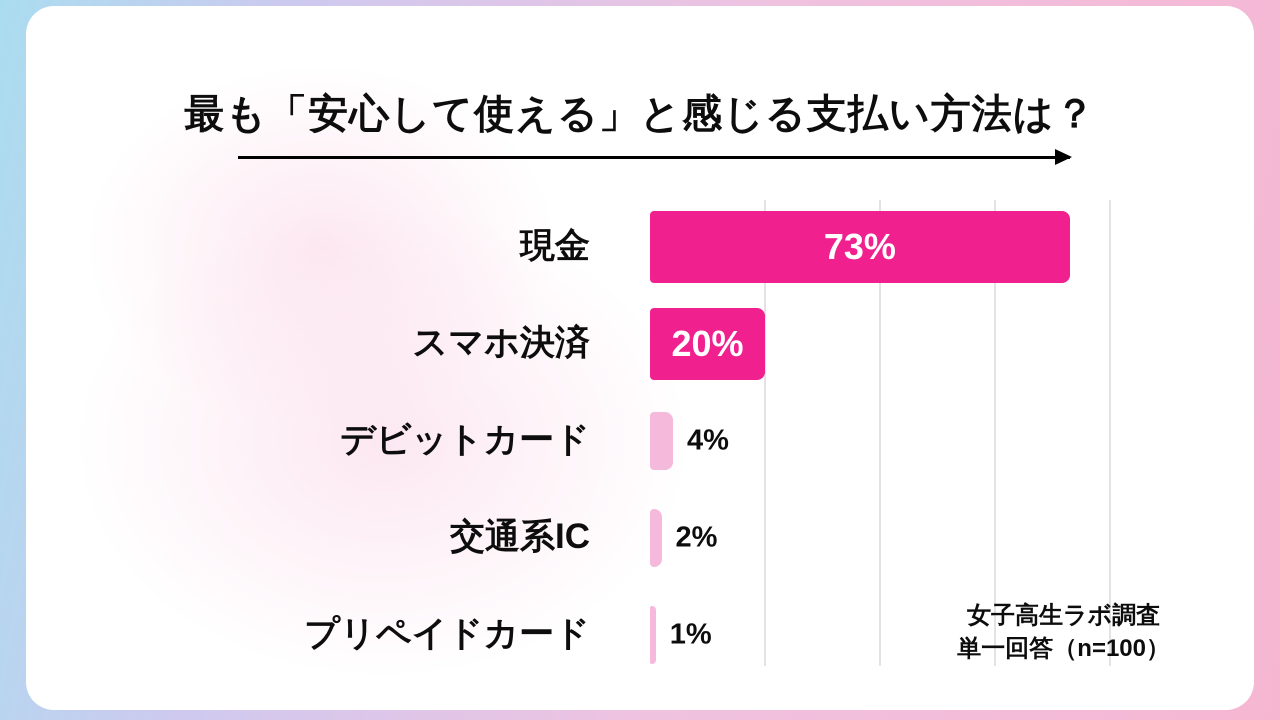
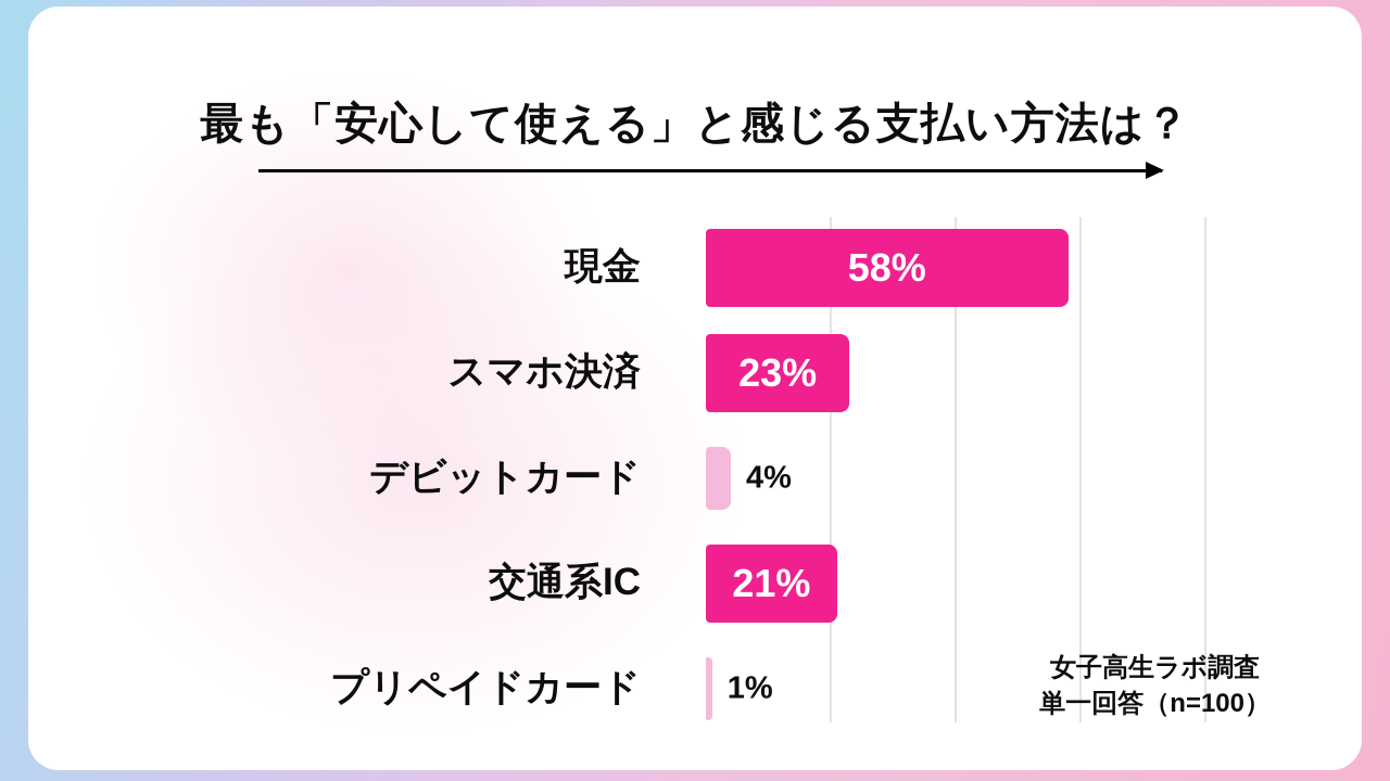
現金: 73% -> 58%
スマホ決済: 20% -> 23%
交通系IC: 2% -> 21%
